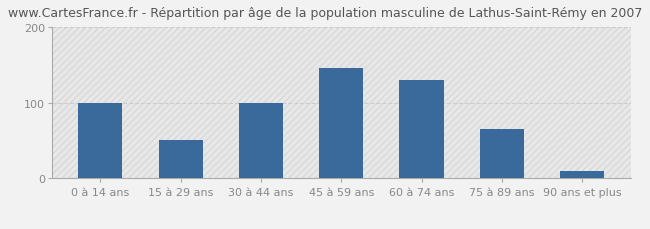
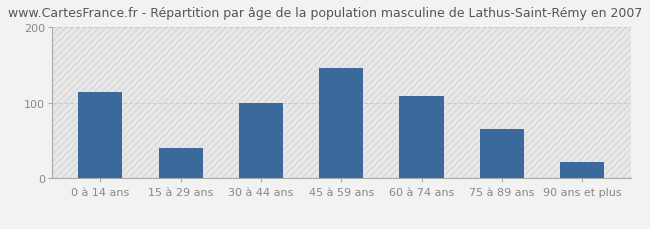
0 à 14 ans: 100 -> 114
15 à 29 ans: 50 -> 40
60 à 74 ans: 130 -> 108
90 ans et plus: 10 -> 22
